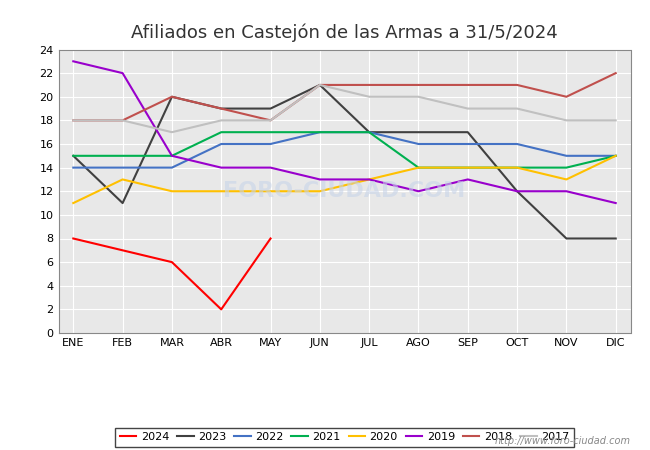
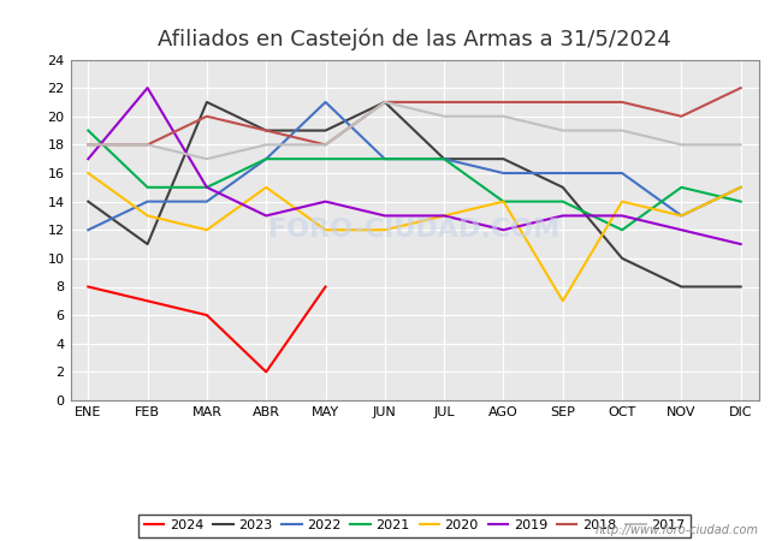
2023/ENE: 15 -> 14
2022/ENE: 14 -> 12
2021/ENE: 15 -> 19
2020/ENE: 11 -> 16
2019/ENE: 23 -> 17
2023/MAR: 20 -> 21
2022/ABR: 16 -> 17
2020/ABR: 12 -> 15
2019/ABR: 14 -> 13
2022/MAY: 16 -> 21
2023/SEP: 17 -> 15
2020/SEP: 14 -> 7
2023/OCT: 12 -> 10
2021/OCT: 14 -> 12
2019/OCT: 12 -> 13
2022/NOV: 15 -> 13
2021/NOV: 14 -> 15
2021/DIC: 15 -> 14
